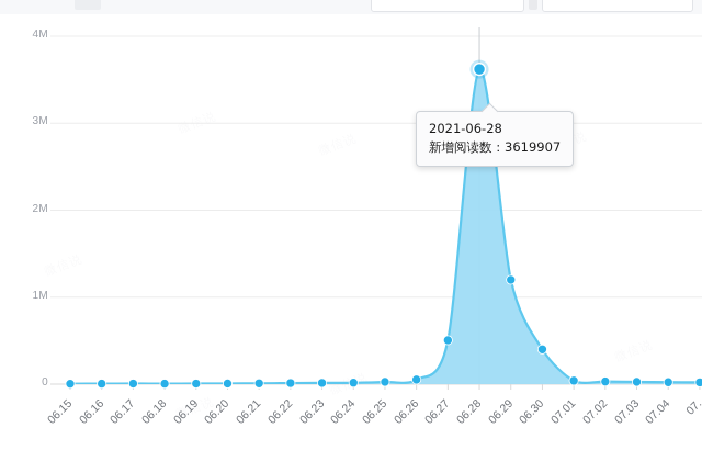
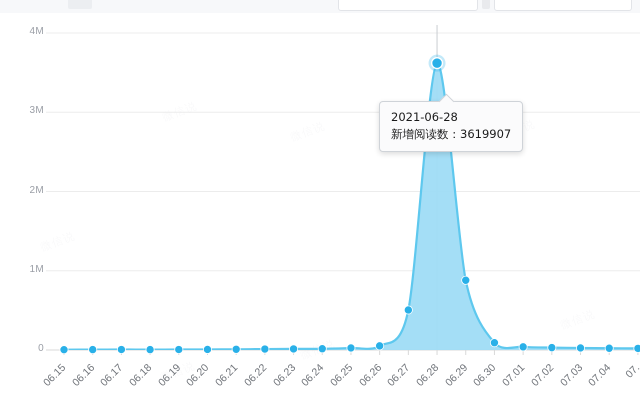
06.29: 1.2M -> 0.9M
06.30: 0.4M -> 0.1M
